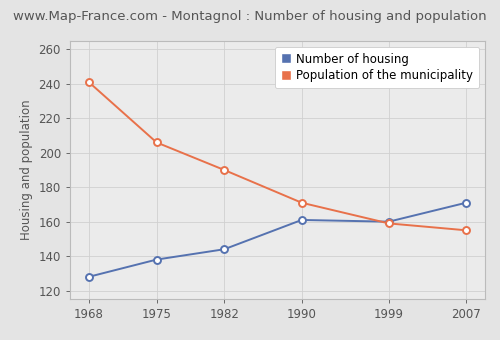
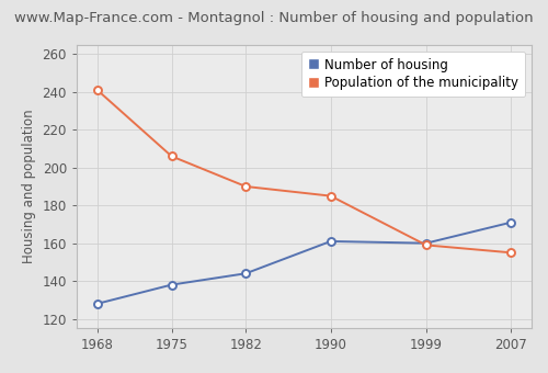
Population of the municipality/1990: 171 -> 185
